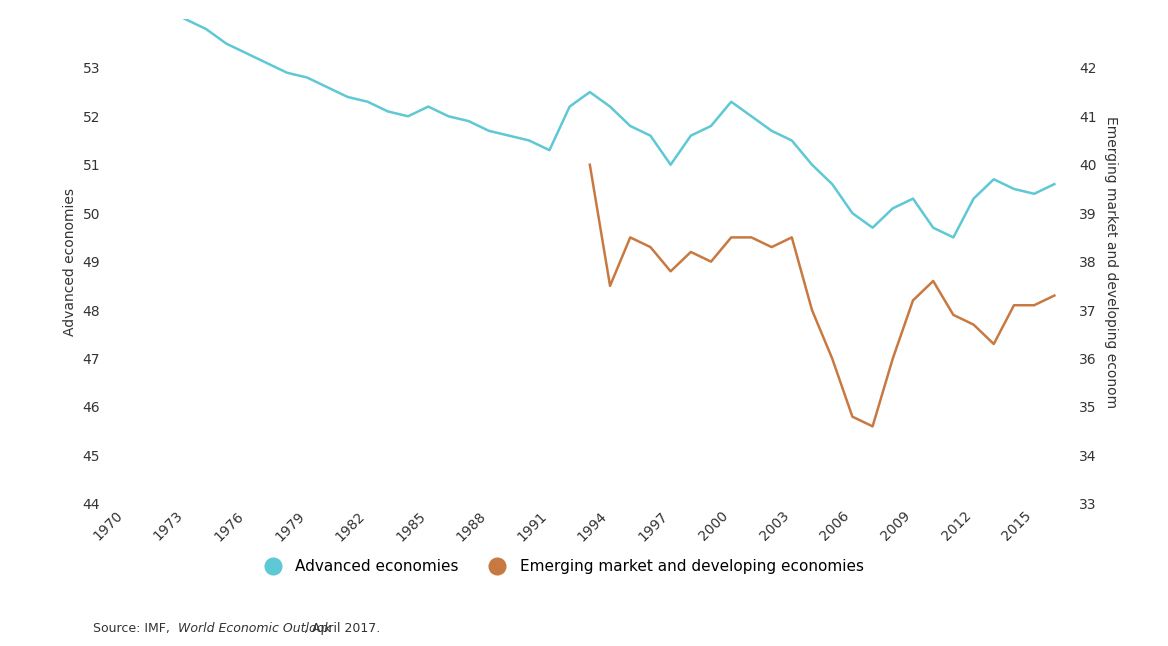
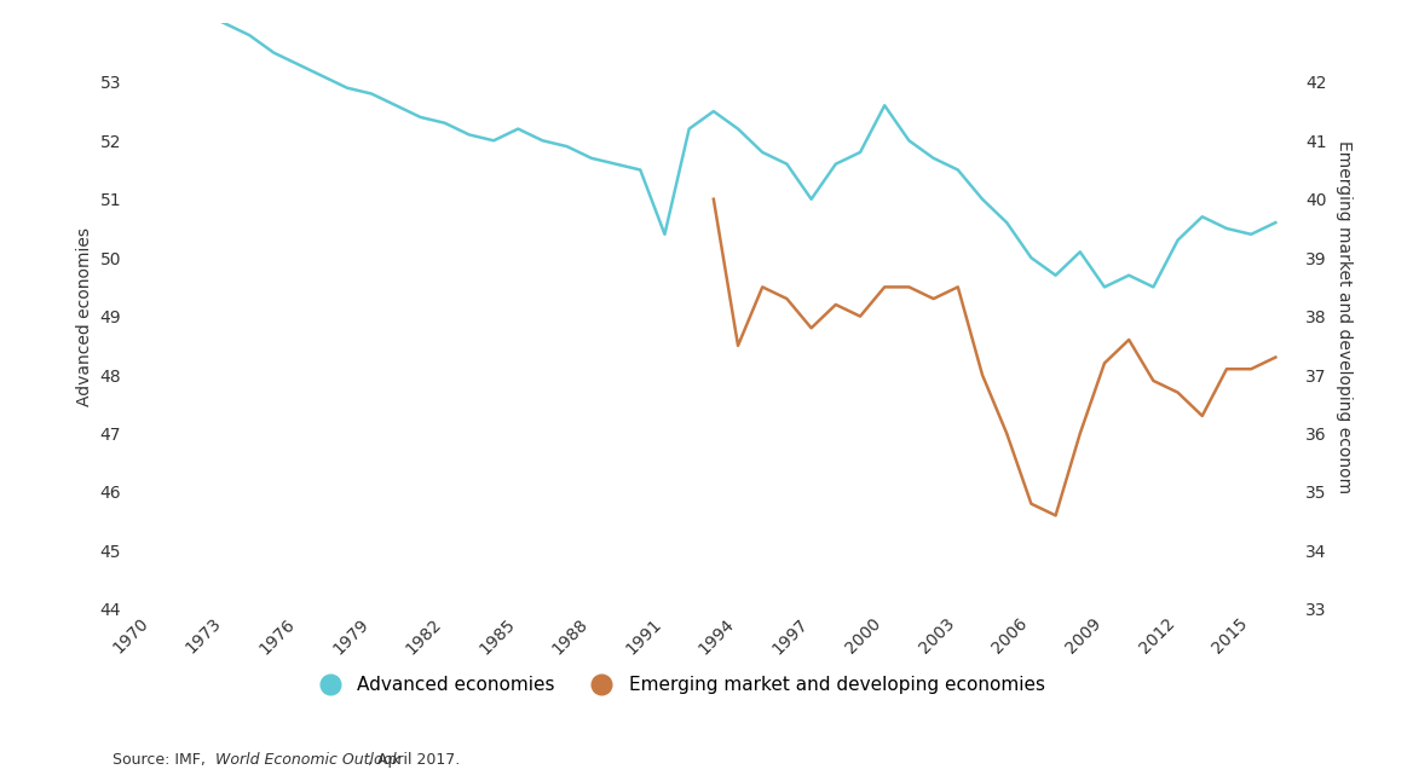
Advanced economies/1991: 51.3 -> 50.4
Advanced economies/2000: 52.3 -> 52.6
Advanced economies/2009: 50.3 -> 49.5
